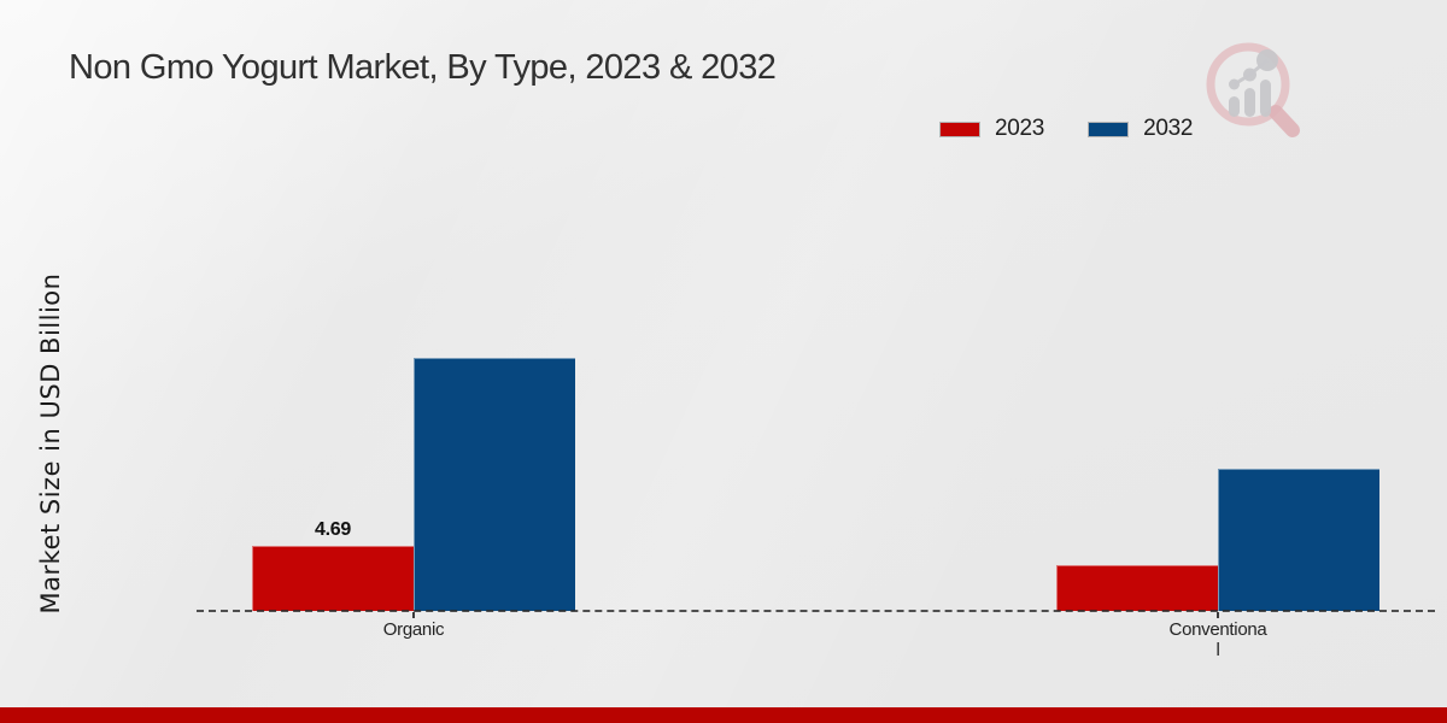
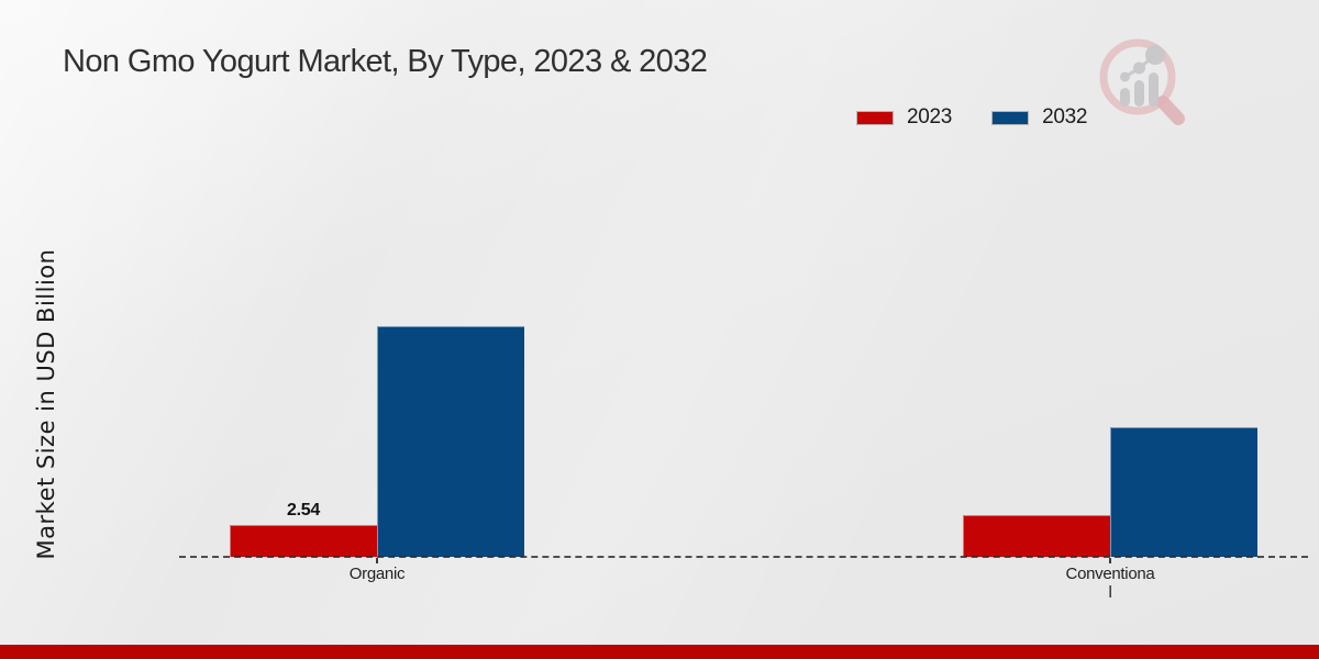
2023/Organic: 4.69 -> 2.54
